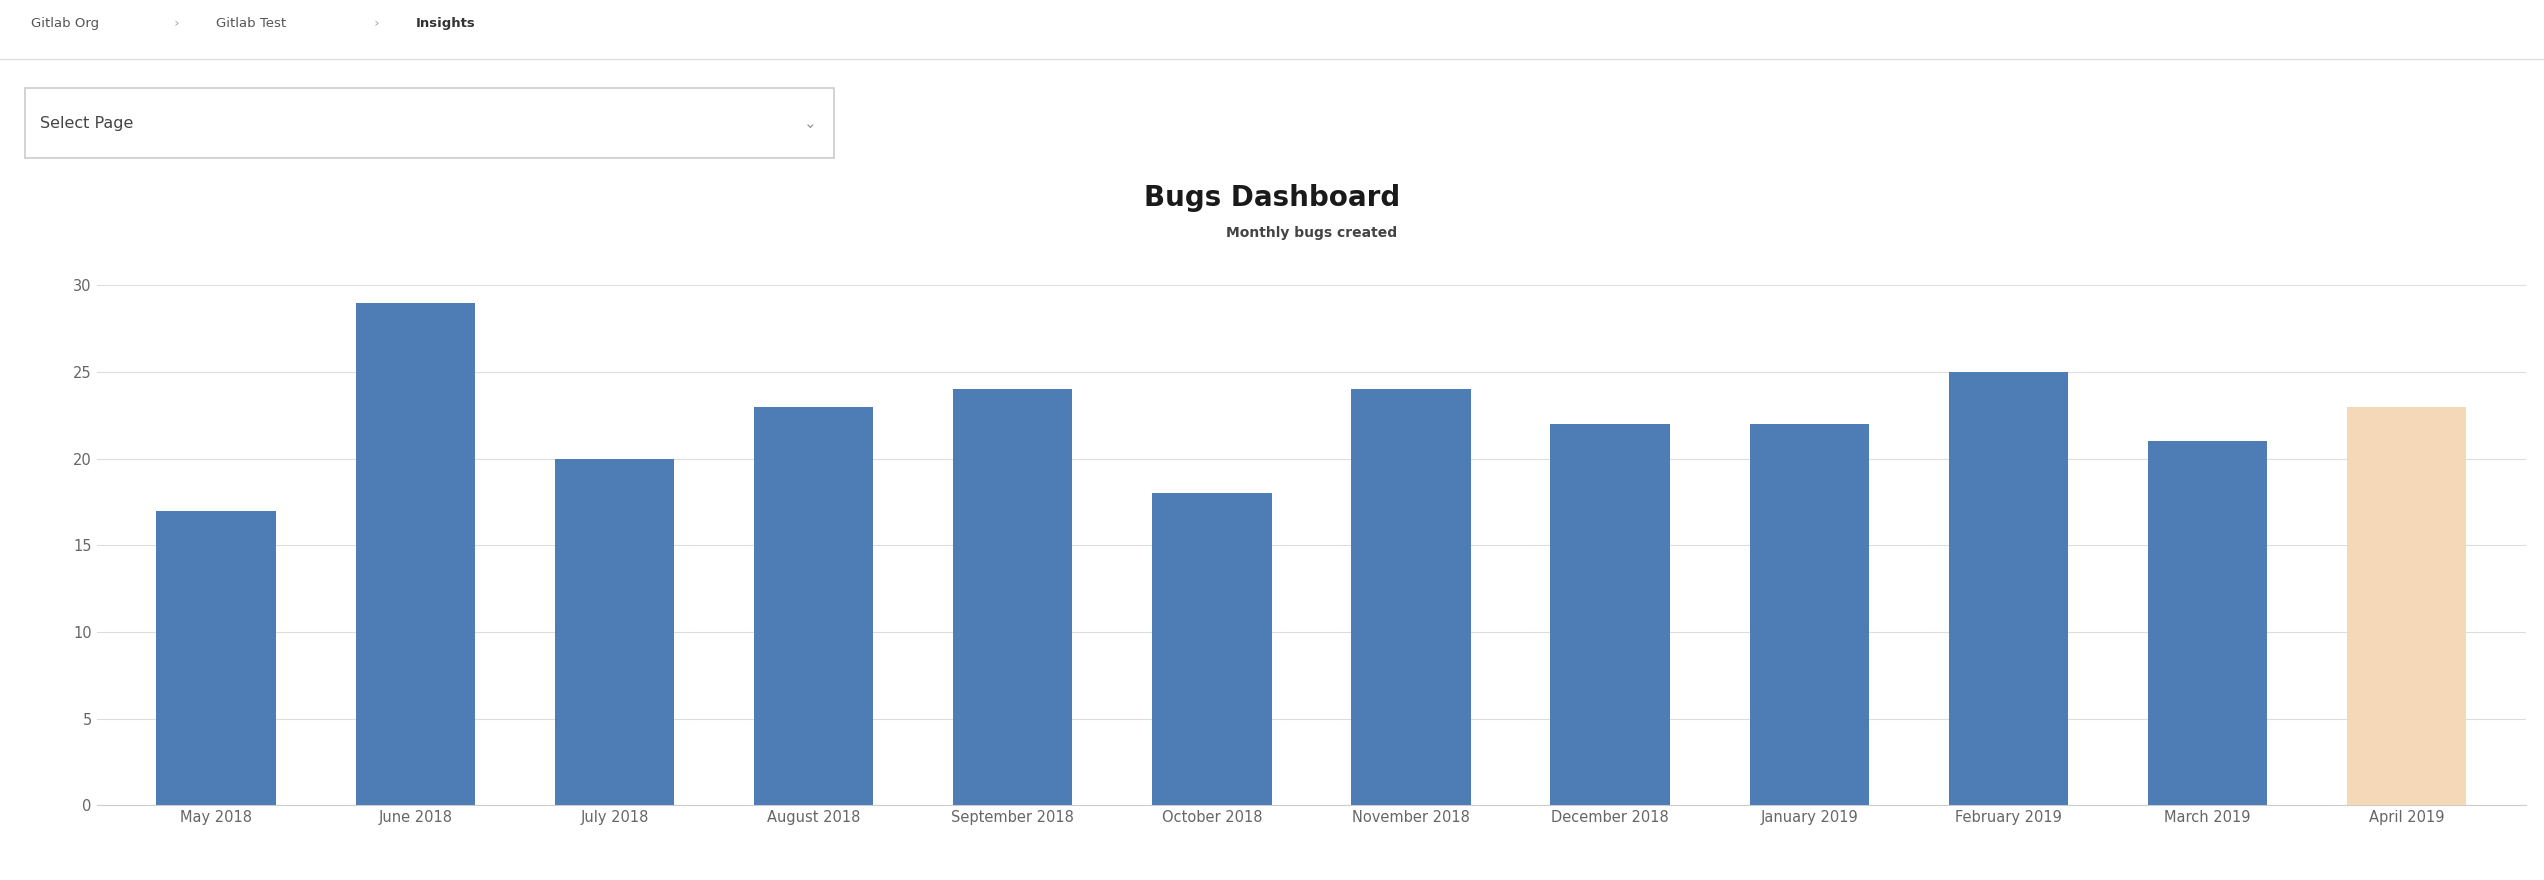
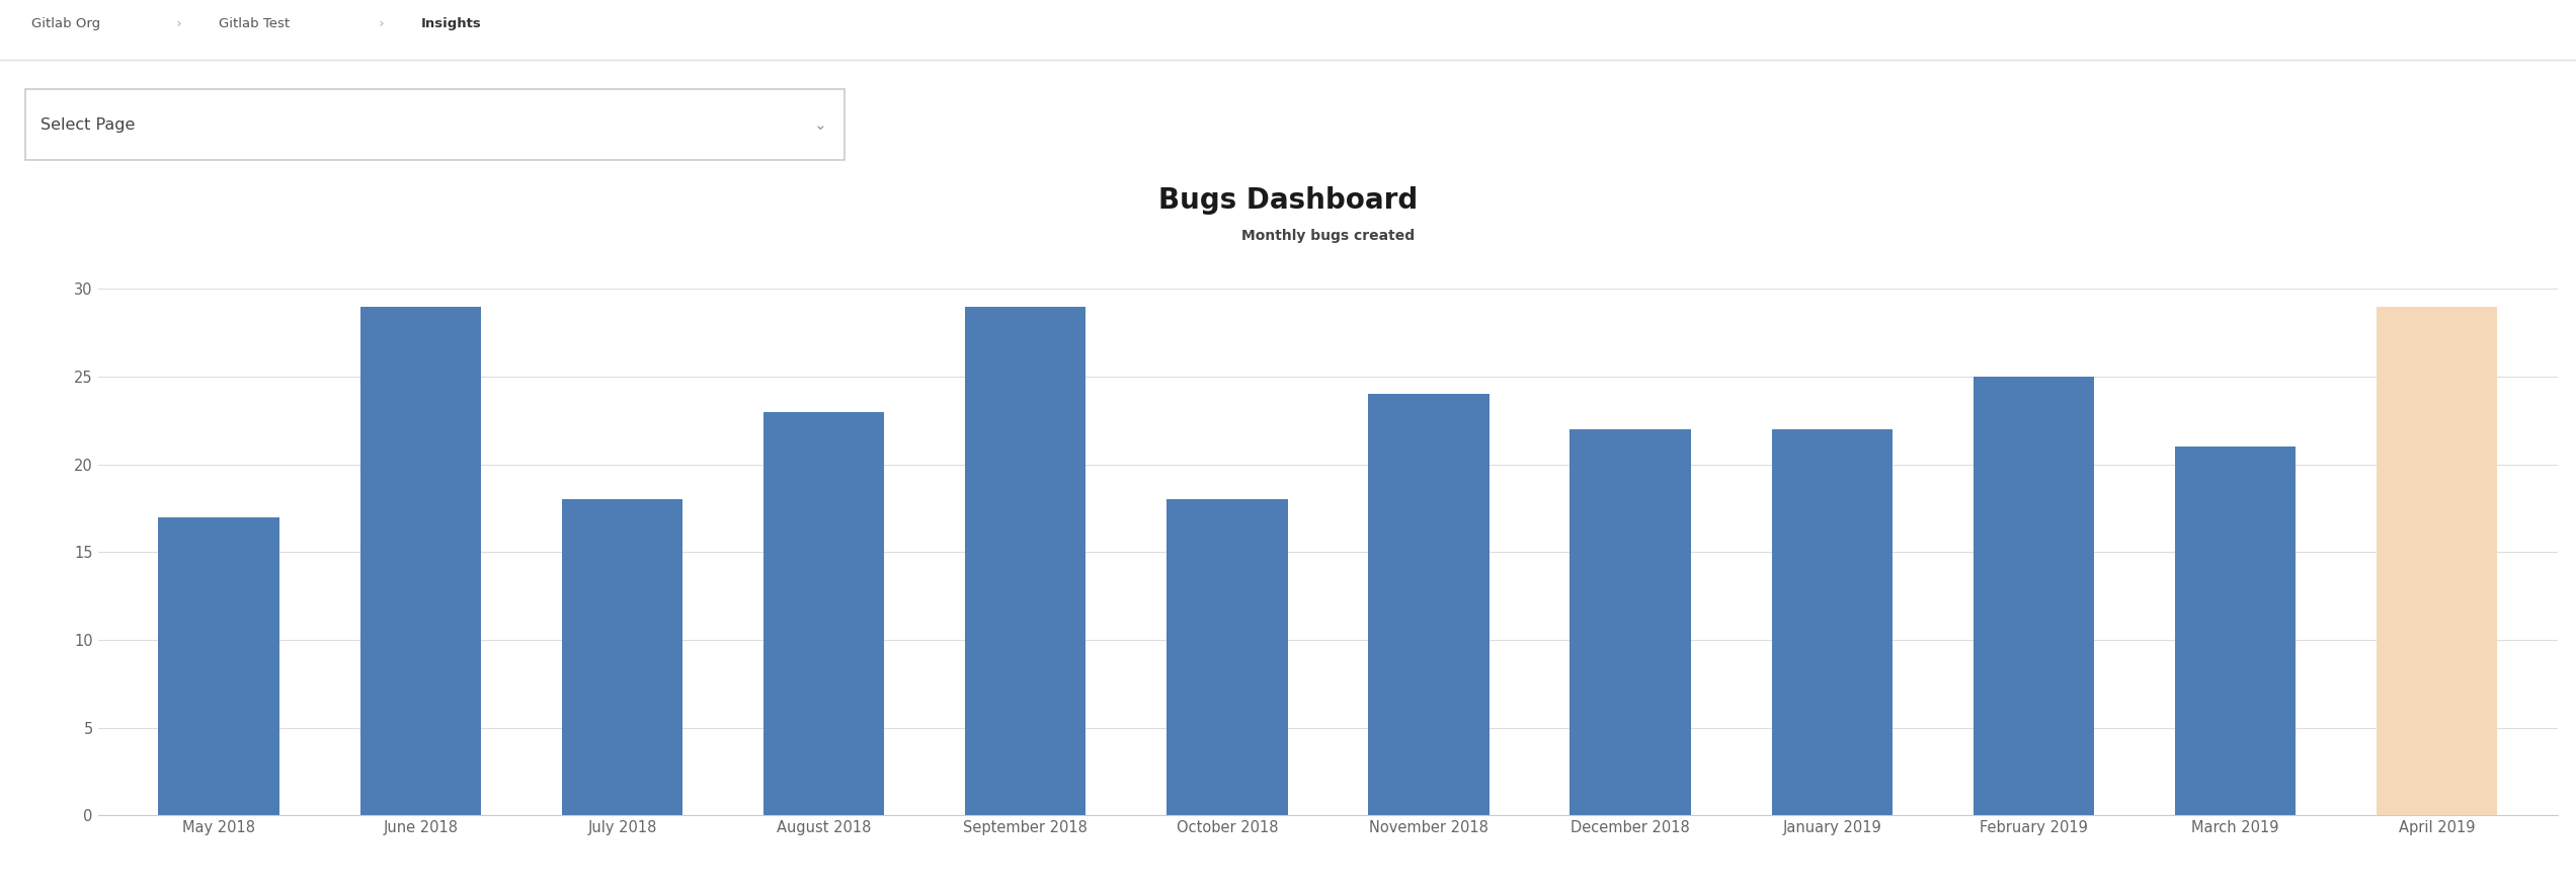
July 2018: 20 -> 18
September 2018: 24 -> 29
April 2019: 23 -> 29
